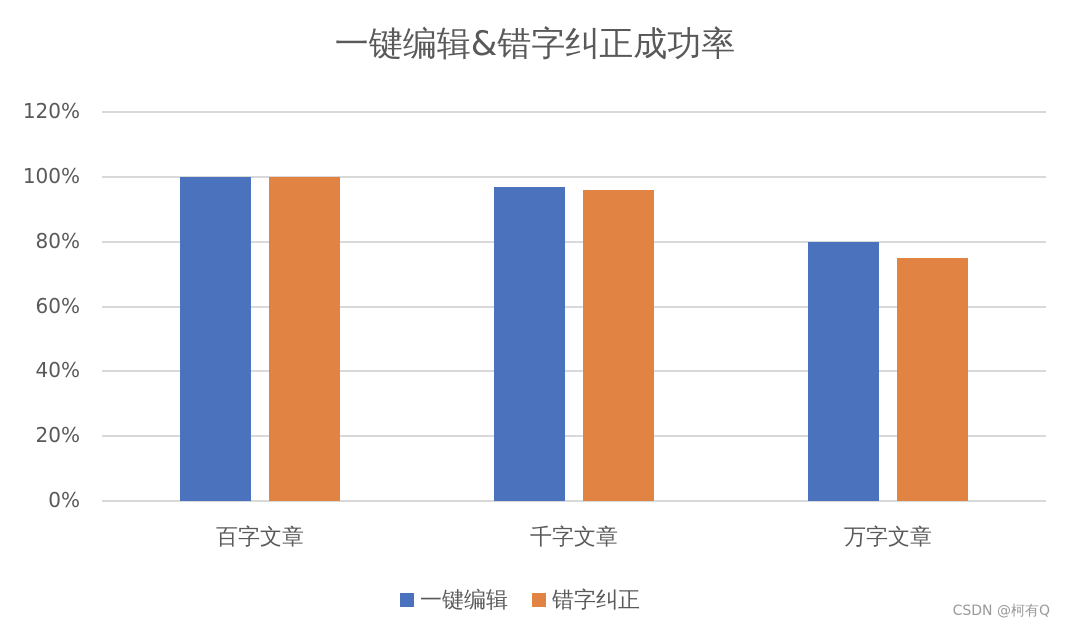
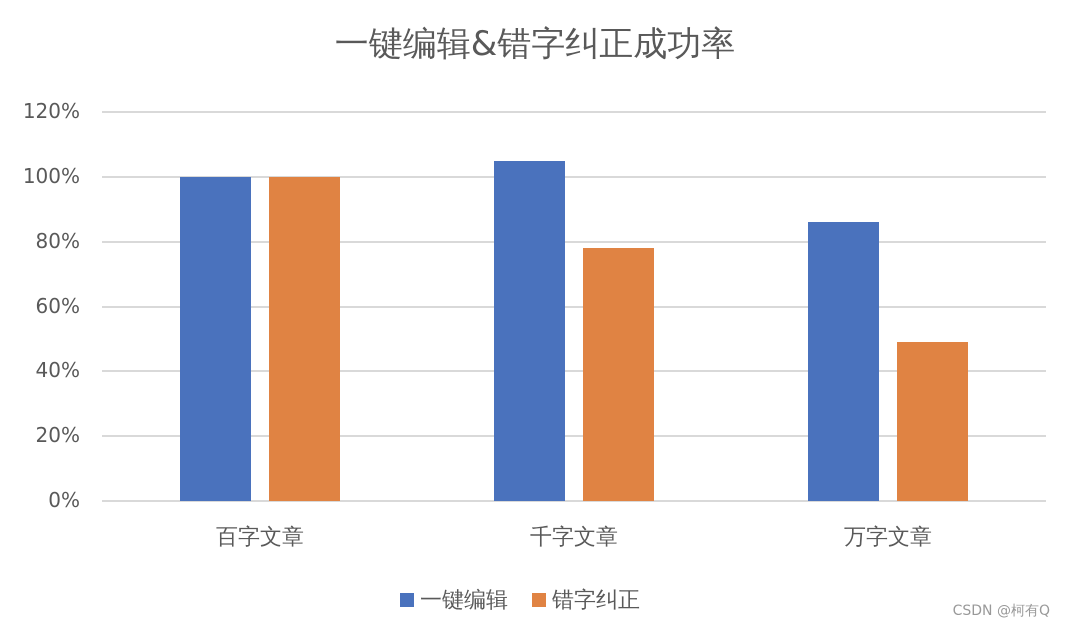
一键编辑/千字文章: 97% -> 105%
错字纠正/千字文章: 96% -> 78%
一键编辑/万字文章: 80% -> 86%
错字纠正/万字文章: 75% -> 49%
